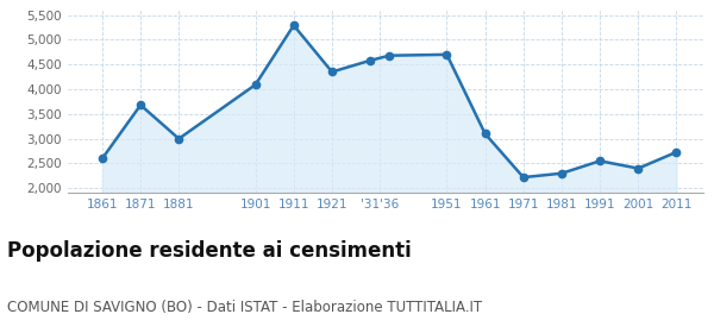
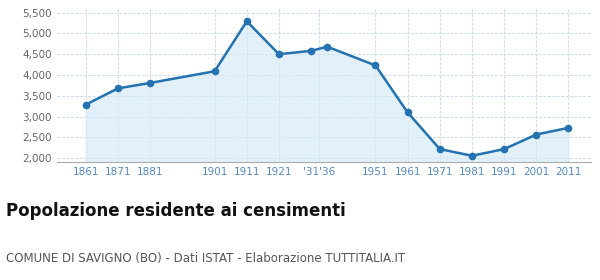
1861: 2,600 -> 3,290
1881: 3,000 -> 3,810
1921: 4,350 -> 4,500
1951: 4,700 -> 4,230
1981: 2,300 -> 2,060
1991: 2,550 -> 2,220
2001: 2,400 -> 2,570
